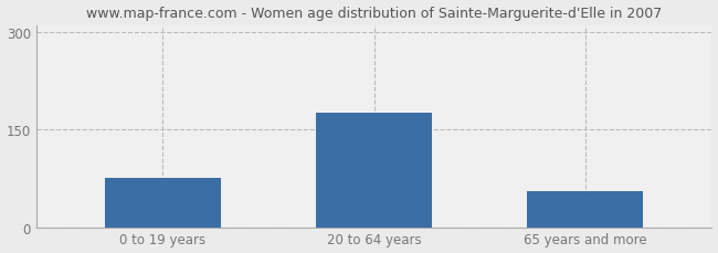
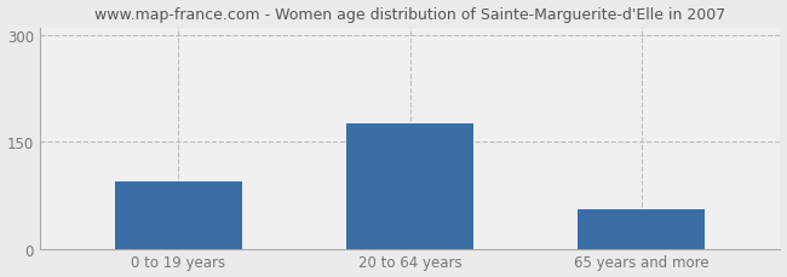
0 to 19 years: 75 -> 94
